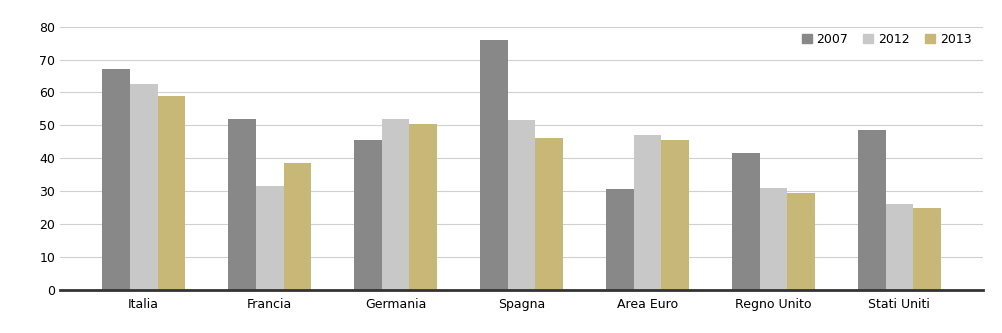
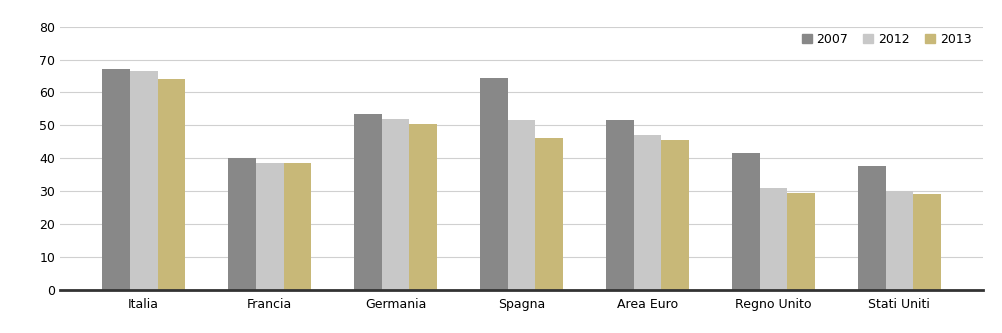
2012/Italia: 62.5 -> 66.5
2013/Italia: 59.0 -> 64.0
2007/Francia: 52.0 -> 40.0
2012/Francia: 31.5 -> 38.5
2007/Germania: 45.5 -> 53.5
2007/Spagna: 76.0 -> 64.5
2007/Area Euro: 30.5 -> 51.5
2007/Stati Uniti: 48.5 -> 37.5
2012/Stati Uniti: 26.0 -> 30.0
2013/Stati Uniti: 25.0 -> 29.0
